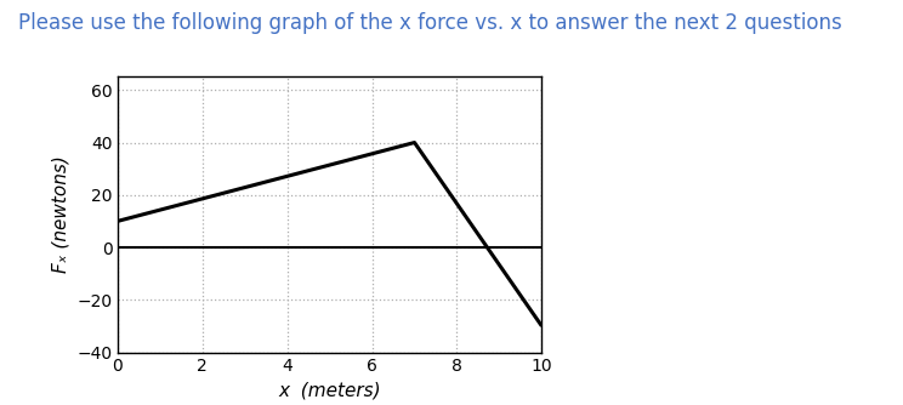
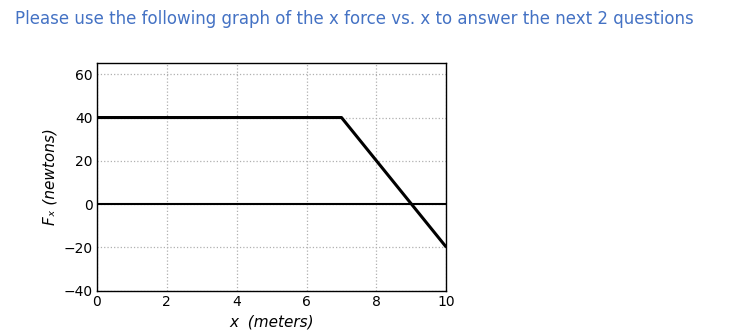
0: 10 -> 40
10: -30 -> -20
